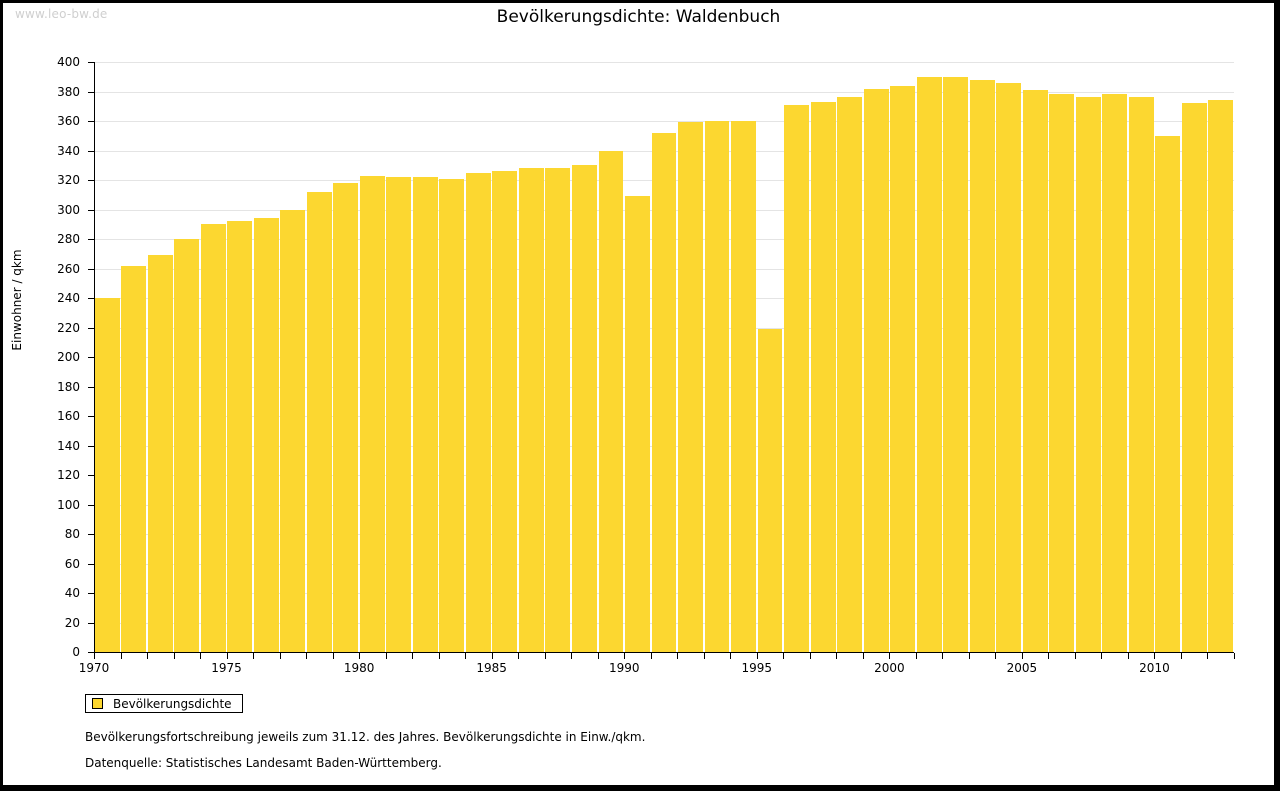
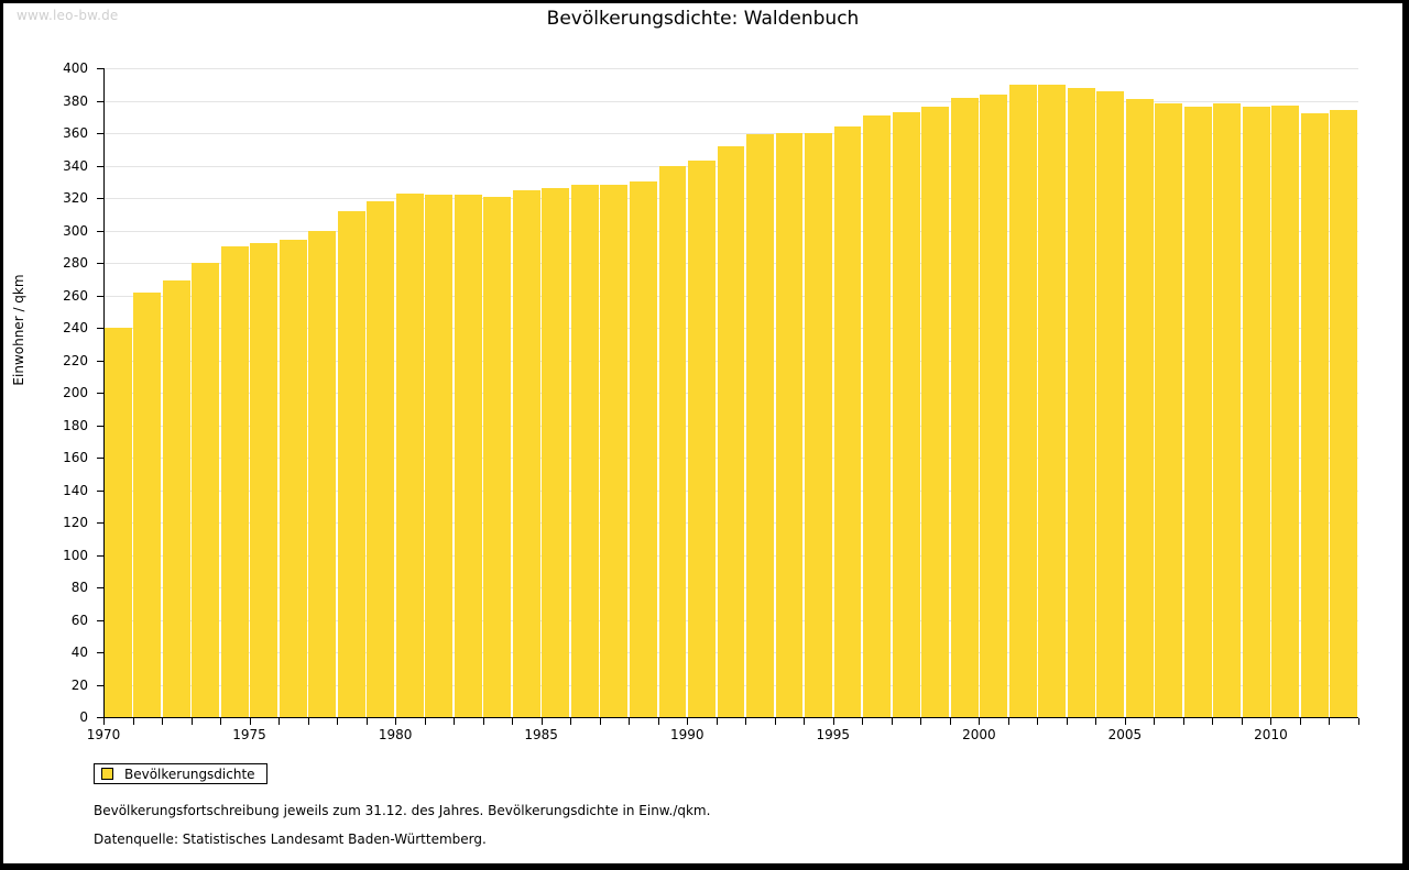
1990: 309 -> 343
1995: 219 -> 364
2010: 350 -> 377
